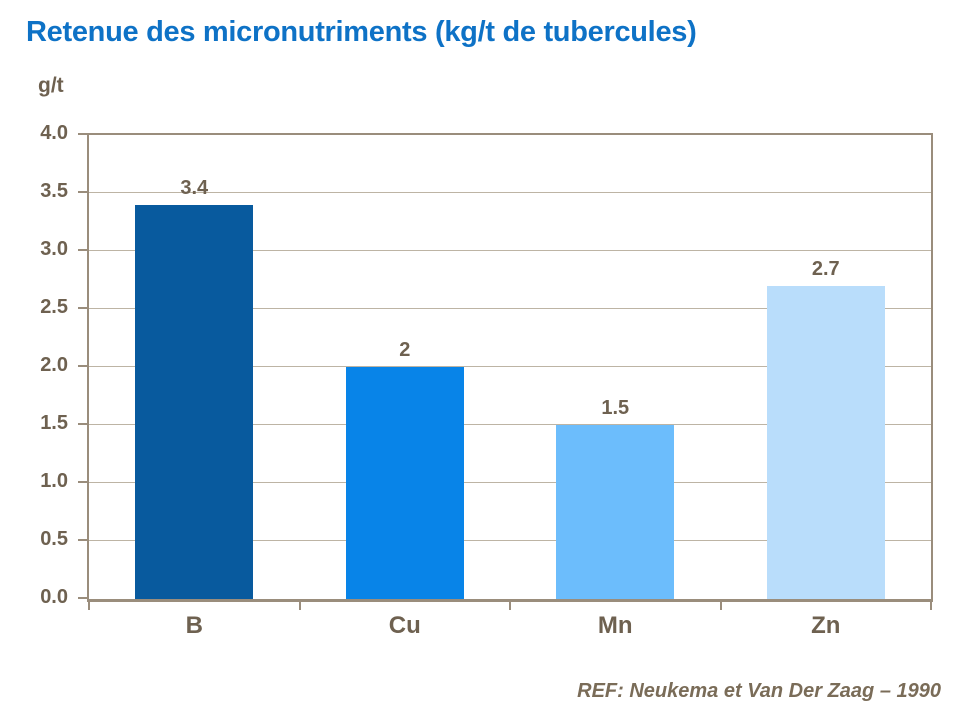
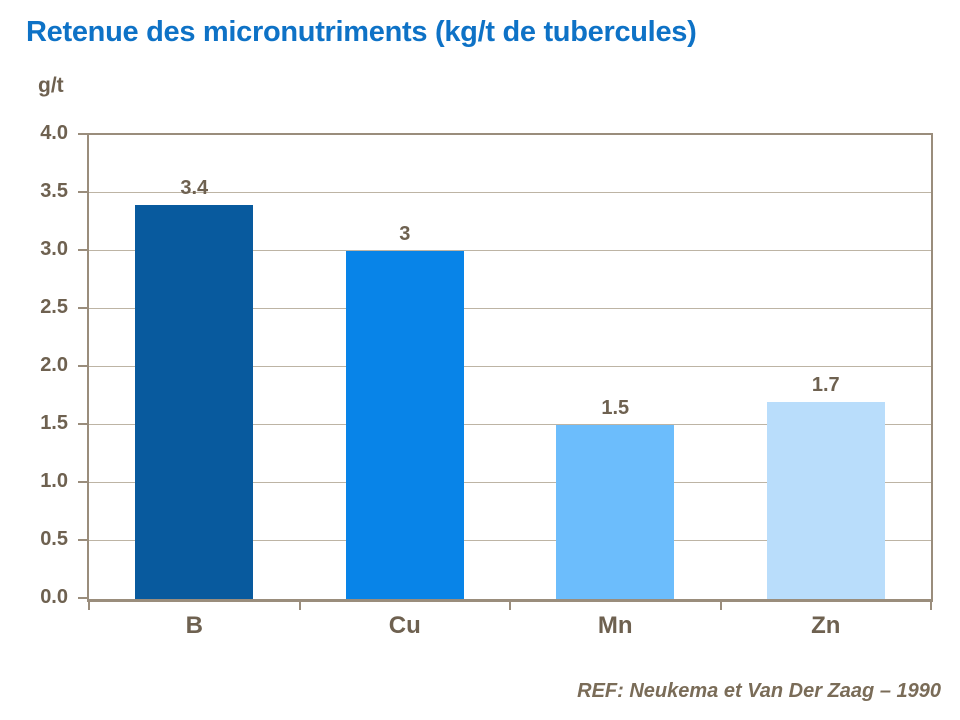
Cu: 2 -> 3
Zn: 2.7 -> 1.7
